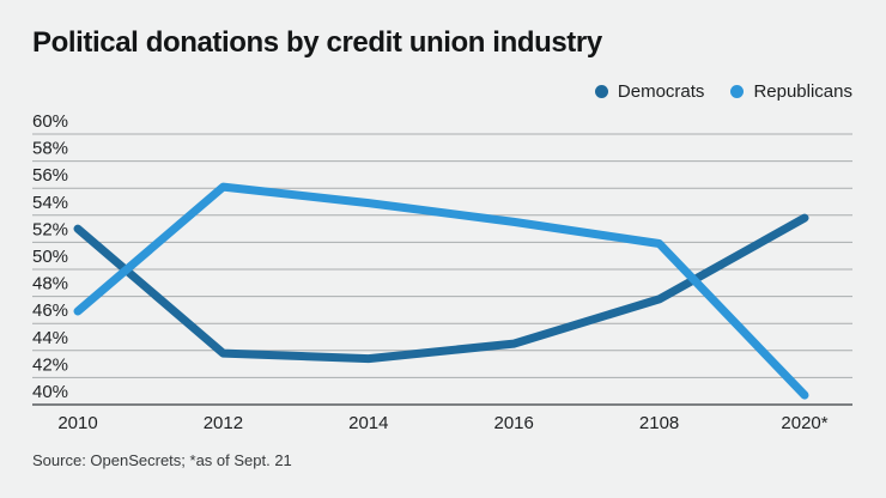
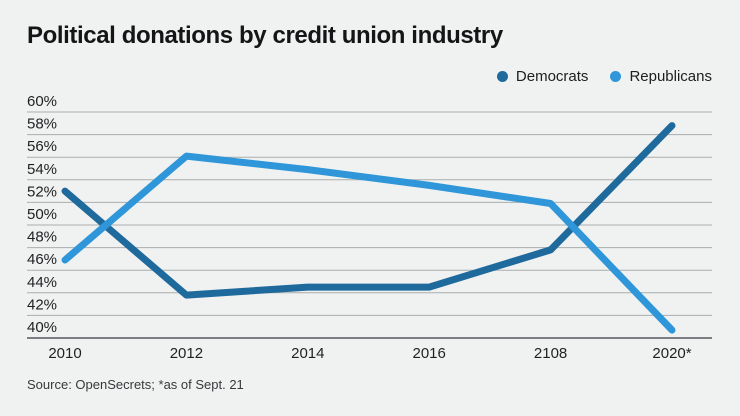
Democrats/2014: 43.4% -> 44.5%
Democrats/2020*: 53.8% -> 58.8%
